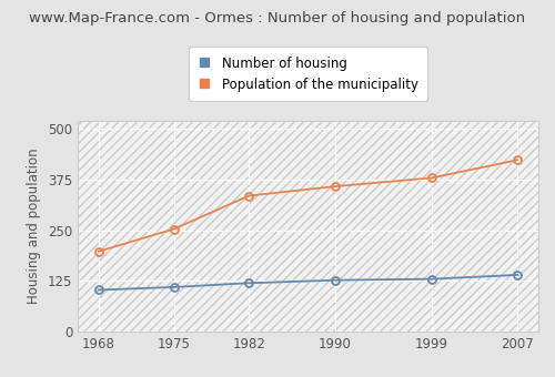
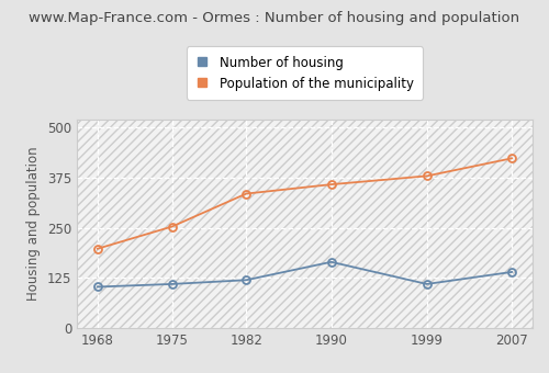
Number of housing/1990: 127 -> 165
Number of housing/1999: 130 -> 110
